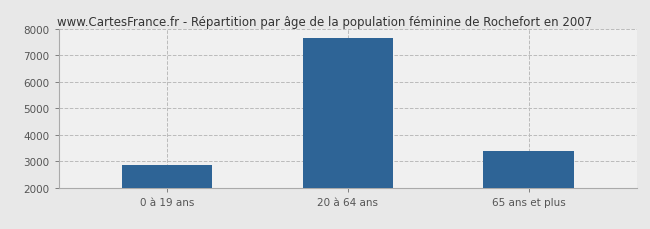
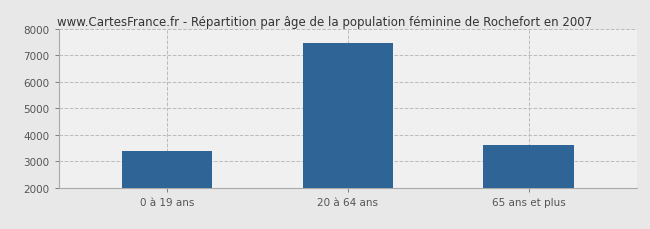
0 à 19 ans: 2850 -> 3400
20 à 64 ans: 7650 -> 7450
65 ans et plus: 3380 -> 3600
